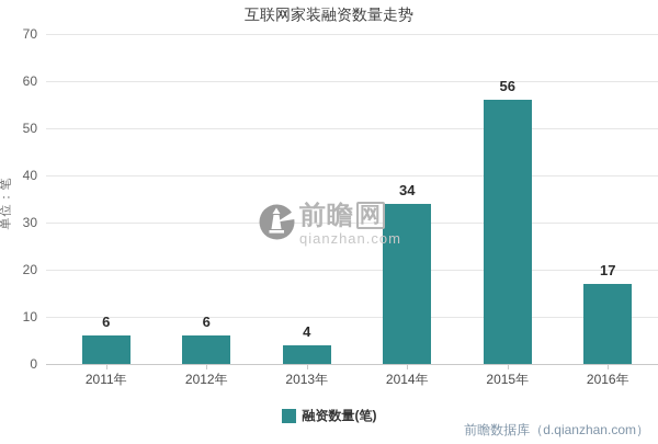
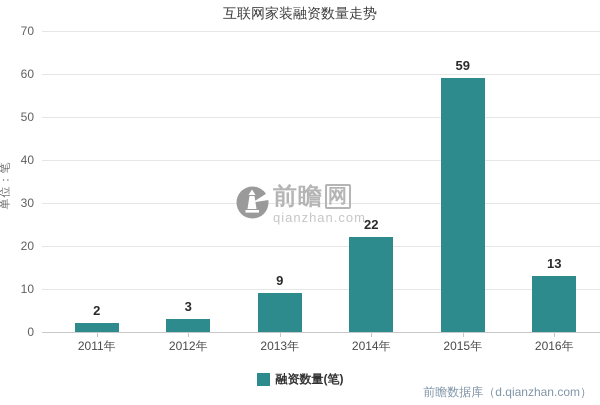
2011年: 6 -> 2
2012年: 6 -> 3
2013年: 4 -> 9
2014年: 34 -> 22
2015年: 56 -> 59
2016年: 17 -> 13
